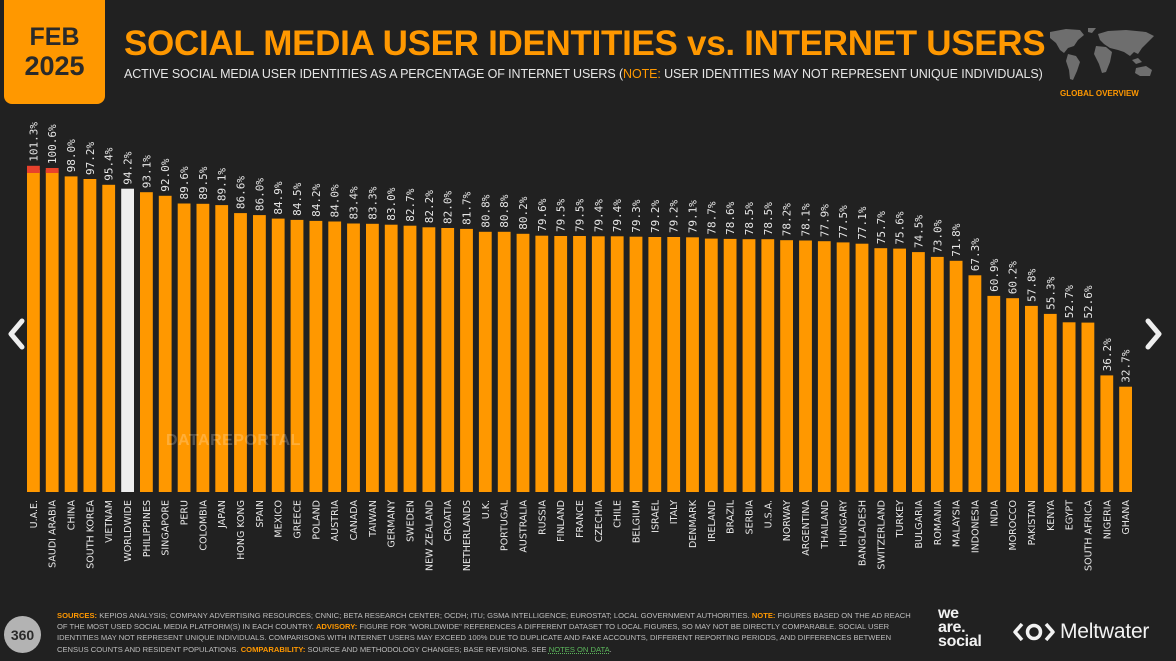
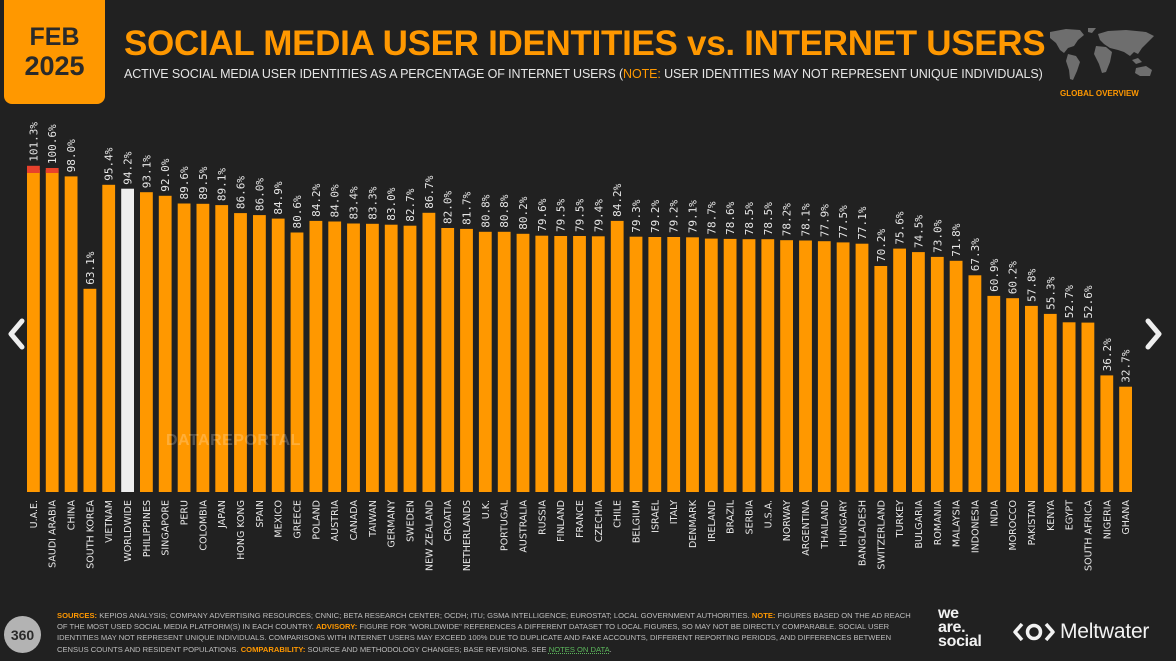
SOUTH KOREA: 97.2% -> 63.1%
GREECE: 84.5% -> 80.6%
NEW ZEALAND: 82.2% -> 86.7%
CHILE: 79.4% -> 84.2%
SWITZERLAND: 75.7% -> 70.2%
